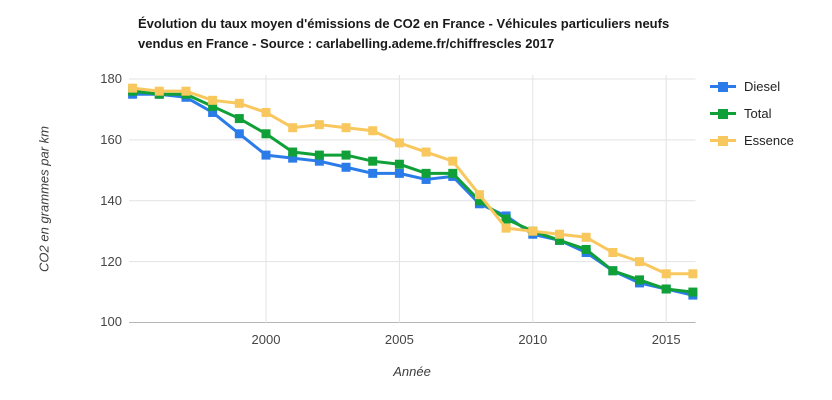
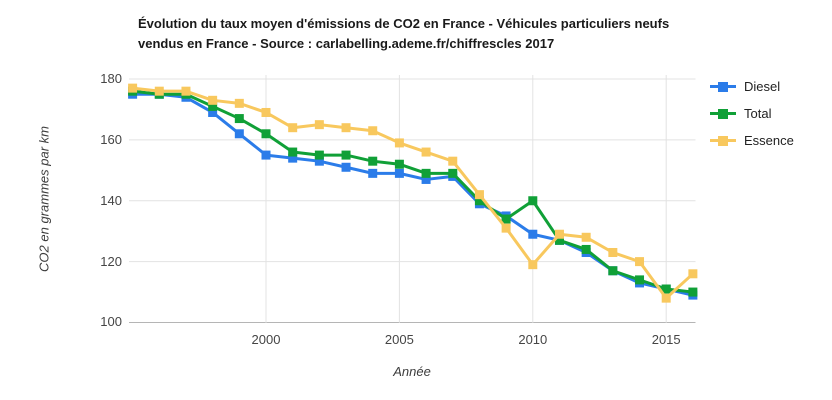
Total/2010: 130 -> 140
Essence/2010: 130 -> 119
Essence/2015: 116 -> 108
